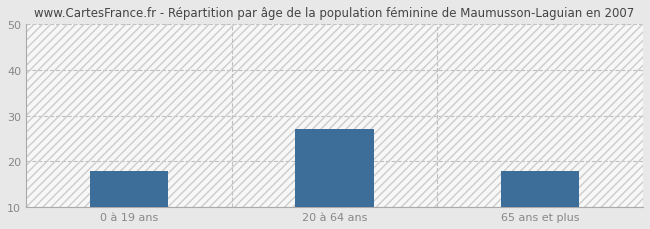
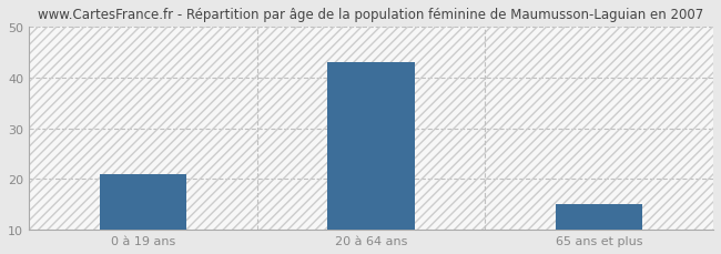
0 à 19 ans: 18 -> 21
20 à 64 ans: 27 -> 43
65 ans et plus: 18 -> 15
